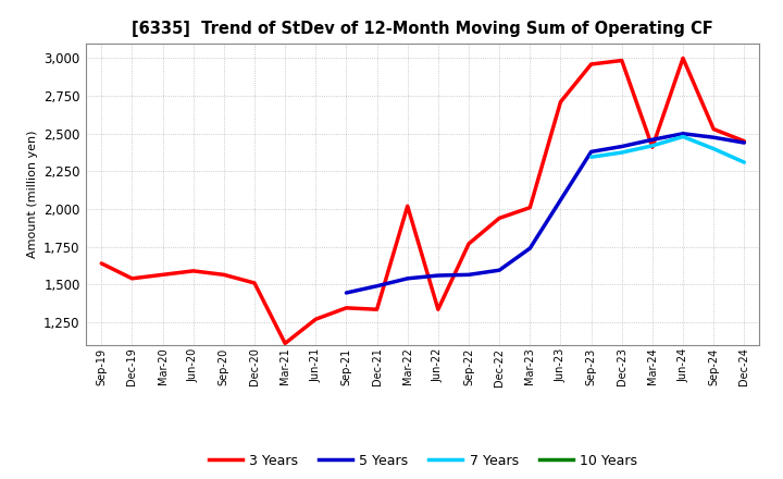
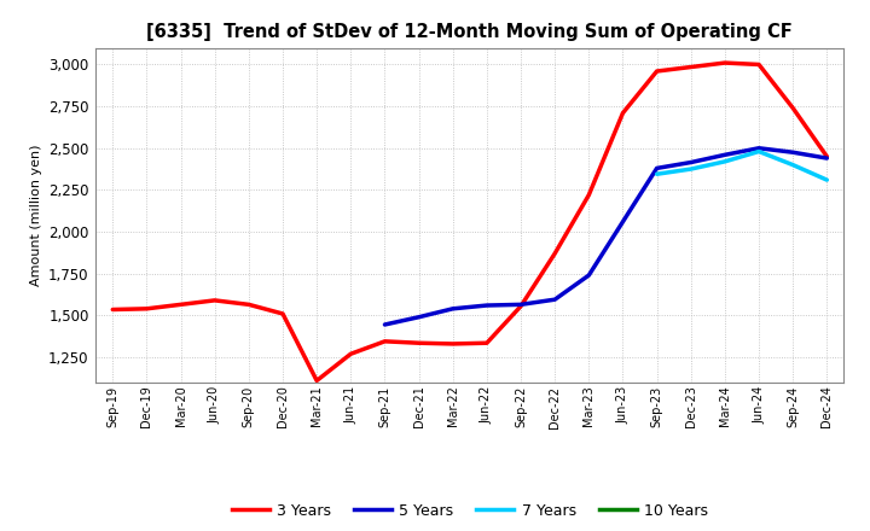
3 Years/Sep-19: 1,640 -> 1,540
3 Years/Mar-22: 2,020 -> 1,330
3 Years/Sep-22: 1,770 -> 1,560
3 Years/Dec-22: 1,940 -> 1,870
3 Years/Mar-23: 2,010 -> 2,220
3 Years/Mar-24: 2,410 -> 3,010
3 Years/Sep-24: 2,530 -> 2,740
